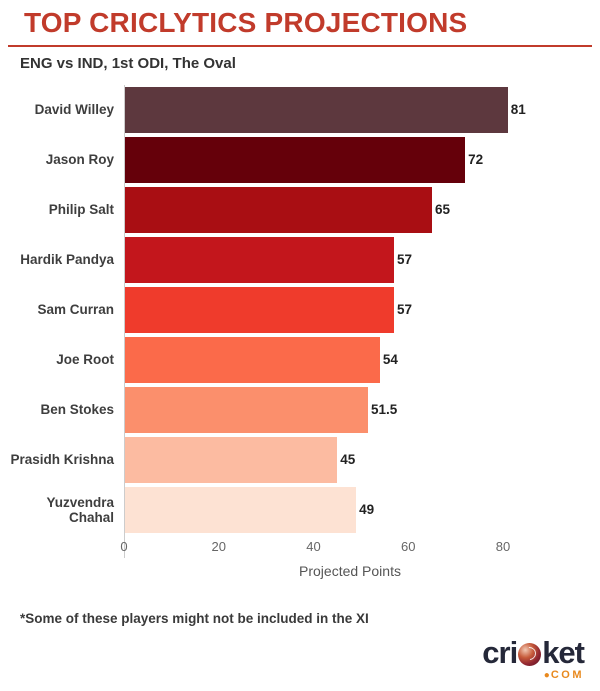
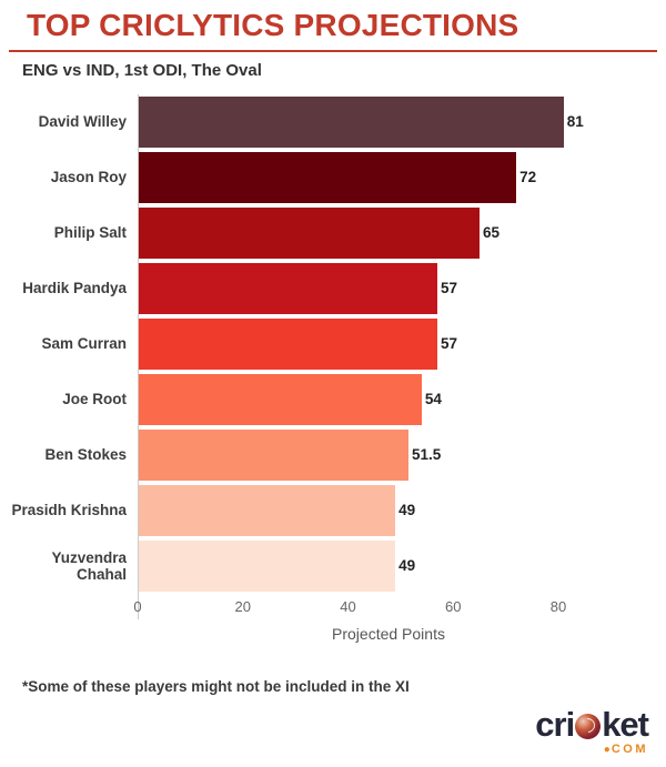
Prasidh Krishna: 45 -> 49
